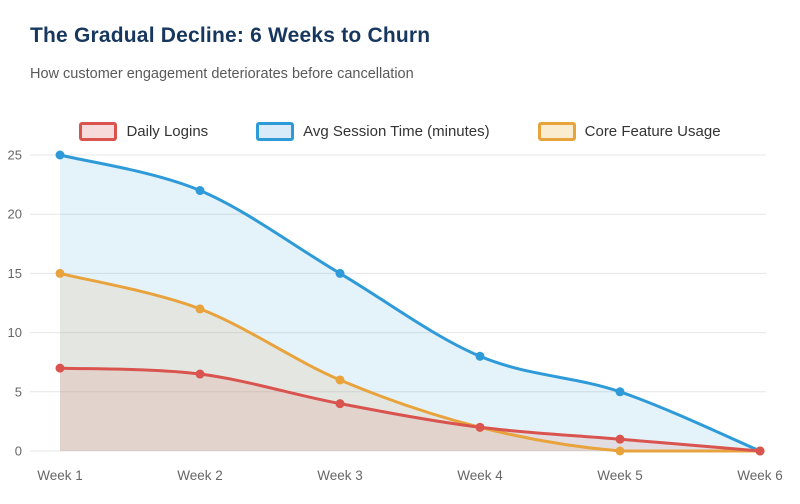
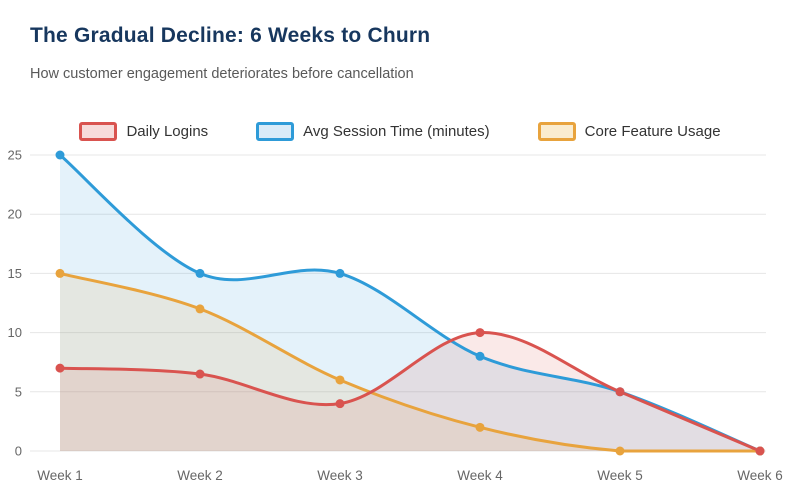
Avg Session Time (minutes)/Week 2: 22 -> 15
Daily Logins/Week 4: 2.0 -> 10.0
Daily Logins/Week 5: 1.0 -> 5.0
